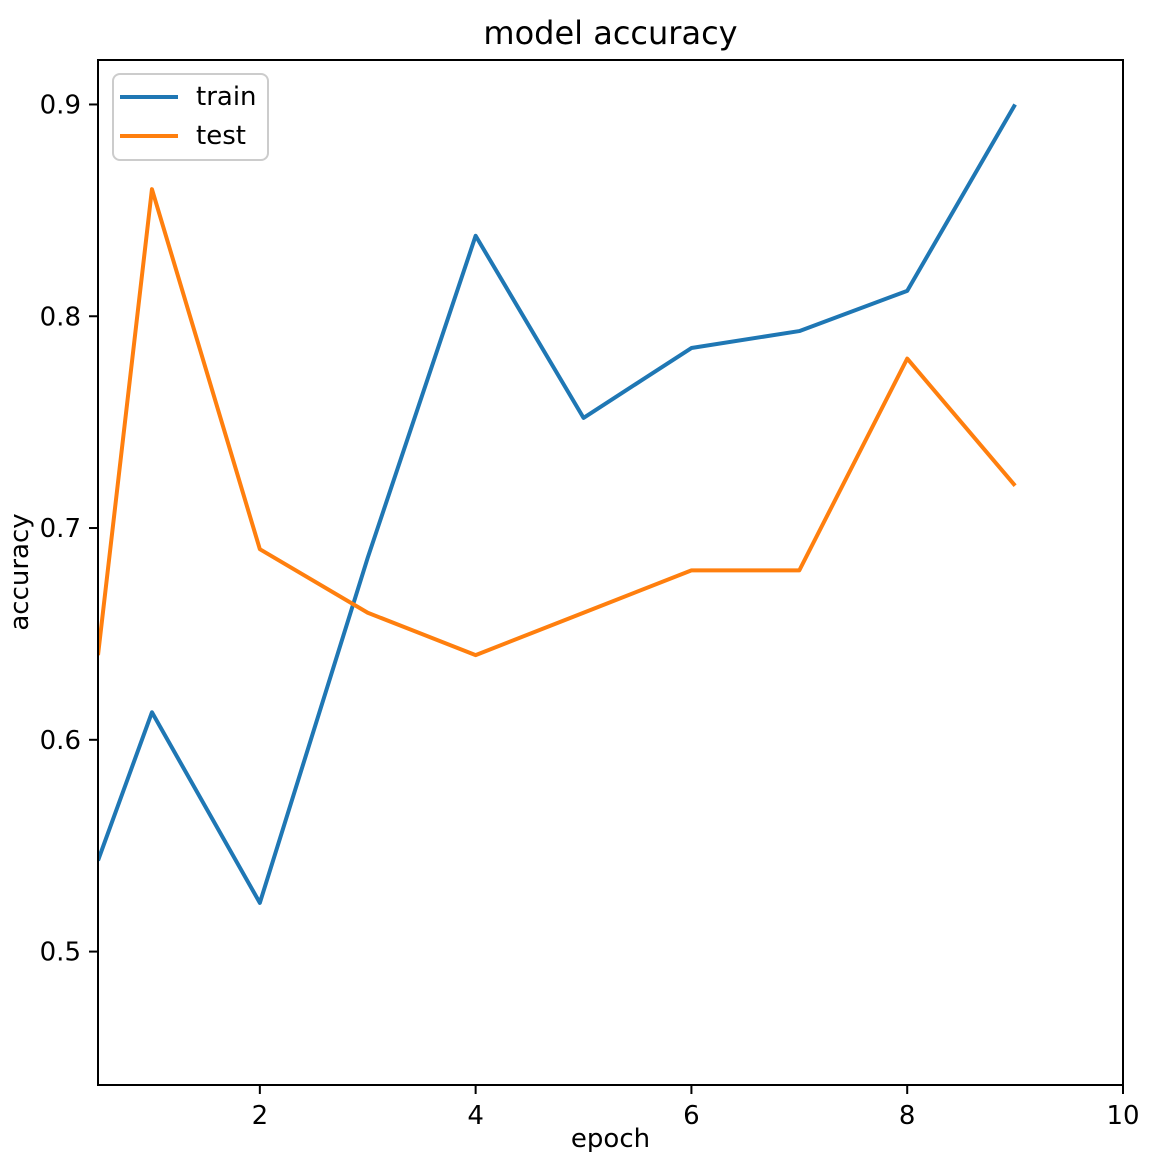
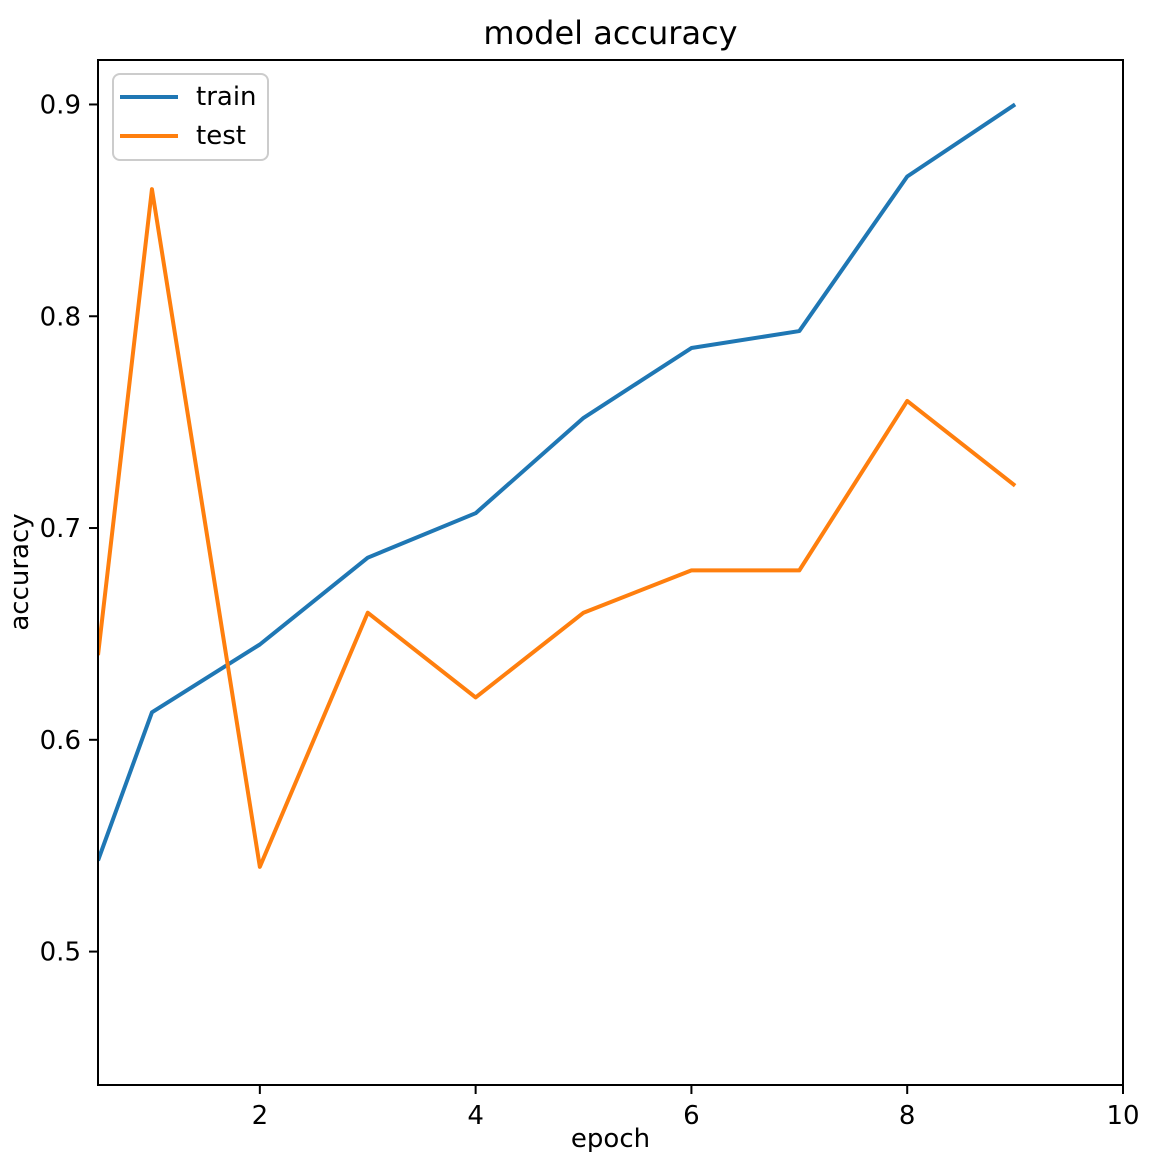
train/2: 0.523 -> 0.645
test/2: 0.69 -> 0.54
train/4: 0.838 -> 0.707
test/4: 0.64 -> 0.62
train/8: 0.812 -> 0.866
test/8: 0.78 -> 0.76
